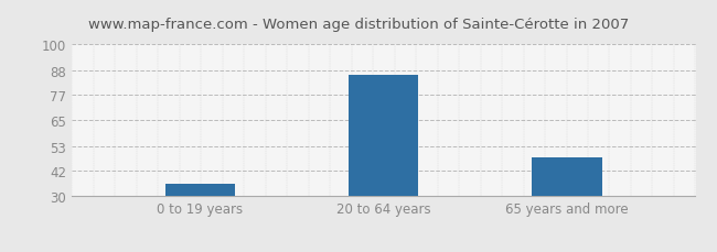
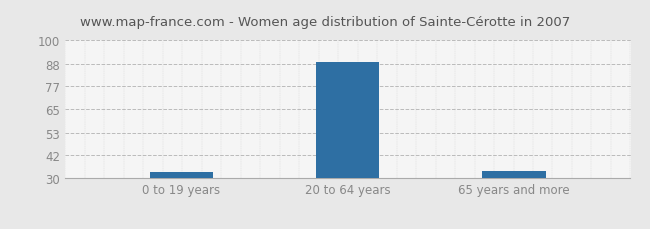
0 to 19 years: 36 -> 33
20 to 64 years: 86 -> 89
65 years and more: 48 -> 34
